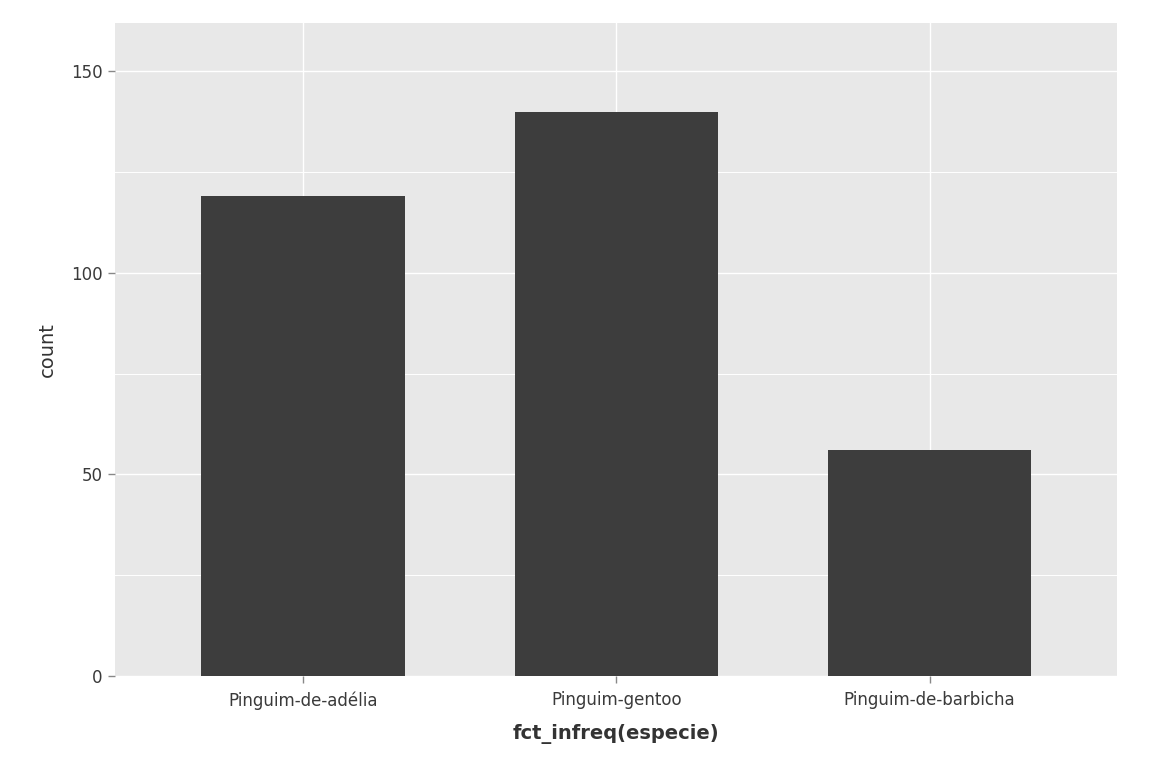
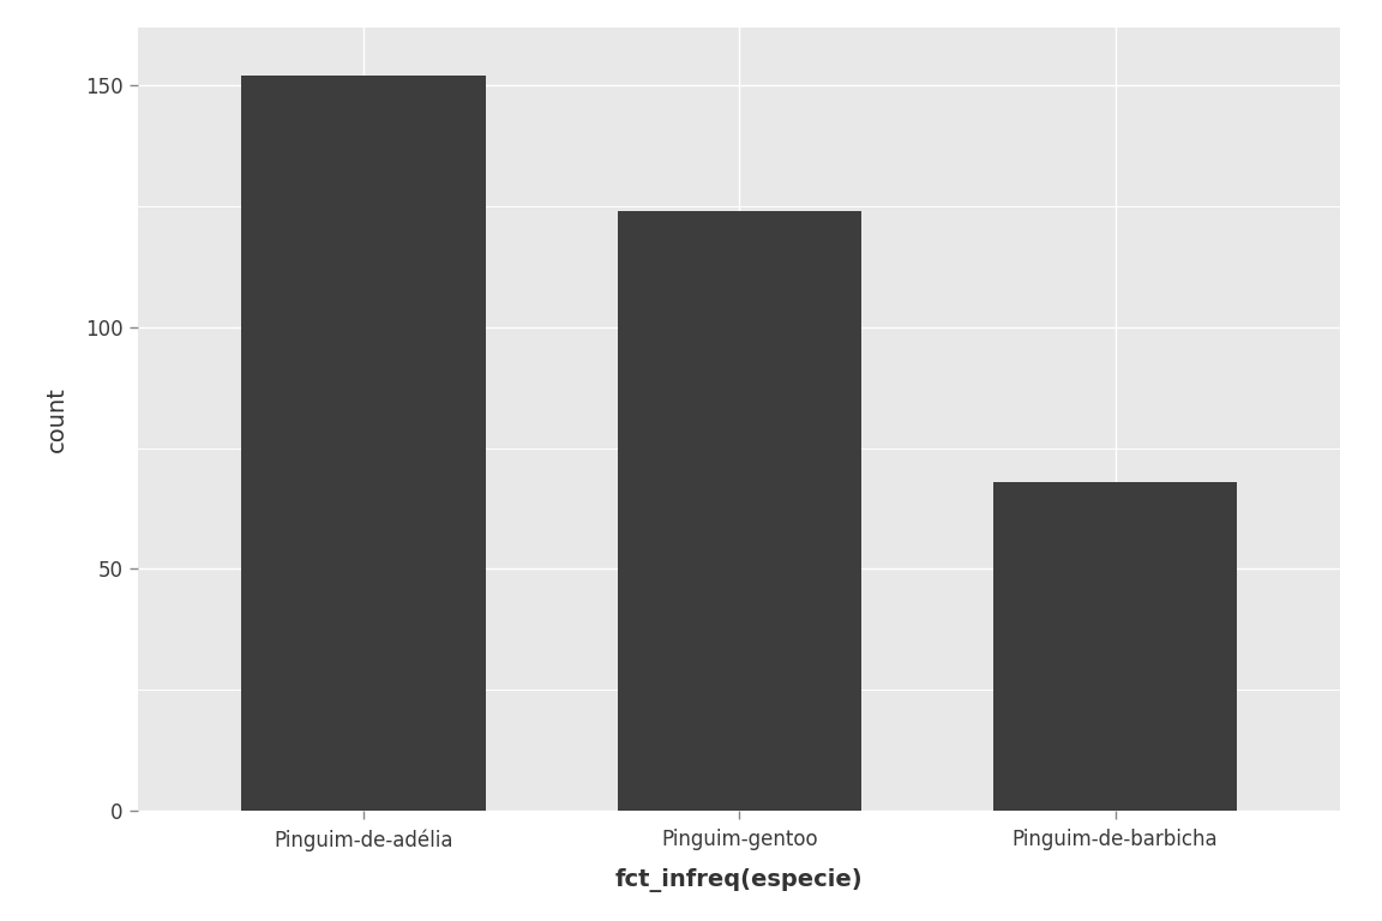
Pinguim-de-adélia: 119 -> 152
Pinguim-gentoo: 140 -> 124
Pinguim-de-barbicha: 56 -> 68
